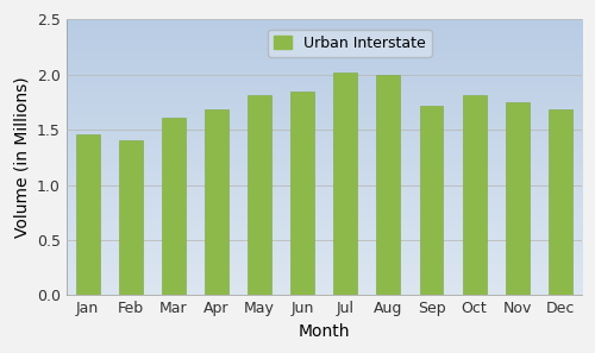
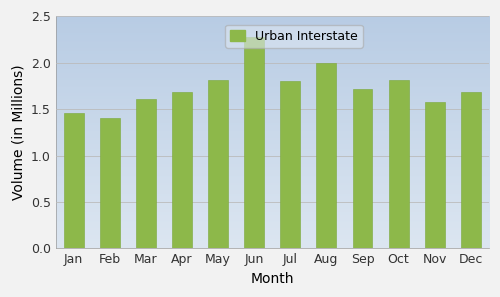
Jun: 1.85 -> 2.28
Jul: 2.02 -> 1.80
Nov: 1.75 -> 1.58
